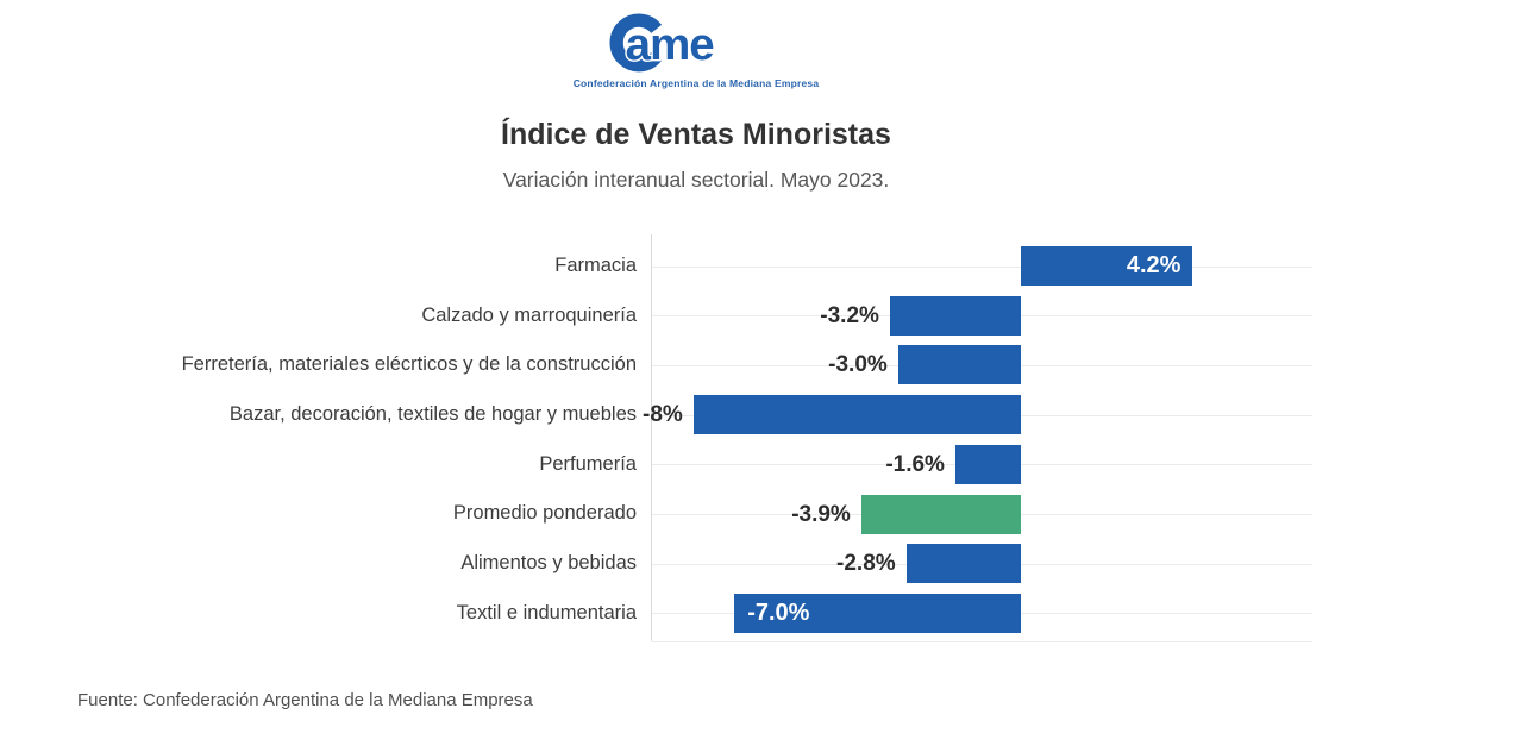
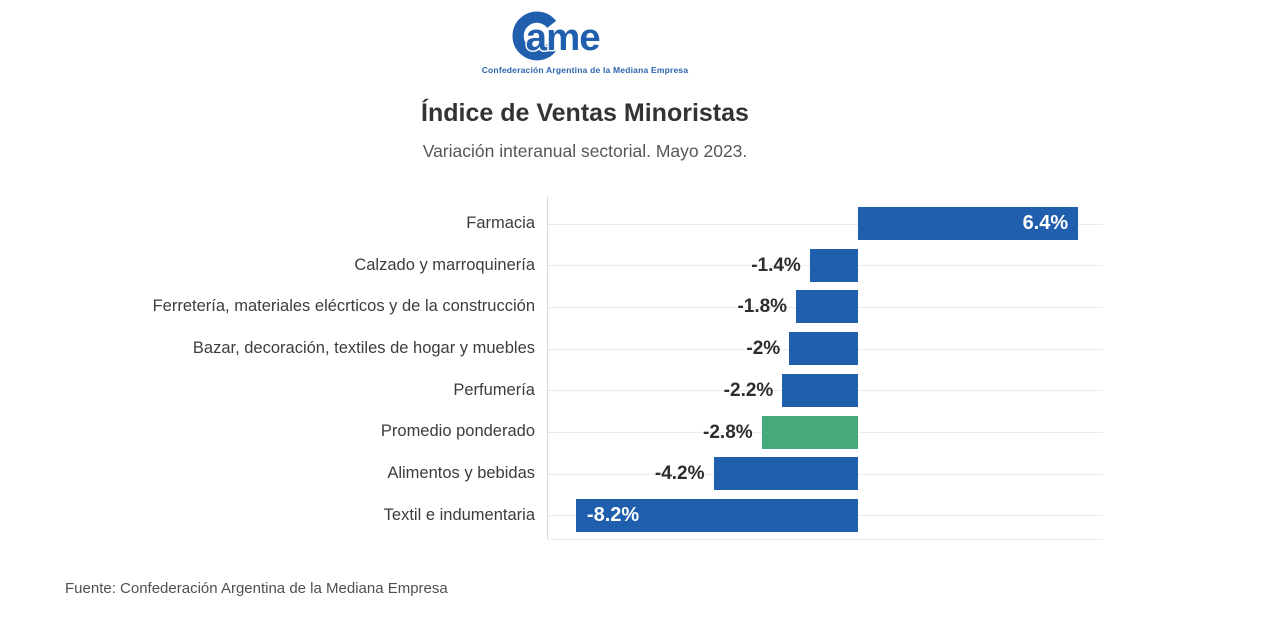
Farmacia: 4.2% -> 6.4%
Calzado y marroquinería: -3.2% -> -1.4%
Ferretería, materiales elécrticos y de la construcción: -3.0% -> -1.8%
Bazar, decoración, textiles de hogar y muebles: -8% -> -2%
Perfumería: -1.6% -> -2.2%
Promedio ponderado: -3.9% -> -2.8%
Alimentos y bebidas: -2.8% -> -4.2%
Textil e indumentaria: -7.0% -> -8.2%
